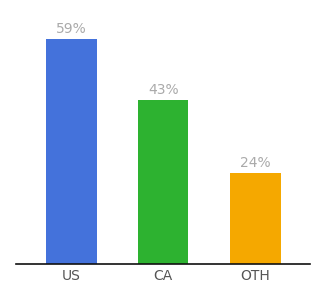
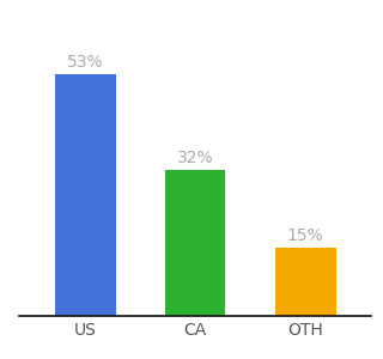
US: 59% -> 53%
CA: 43% -> 32%
OTH: 24% -> 15%
